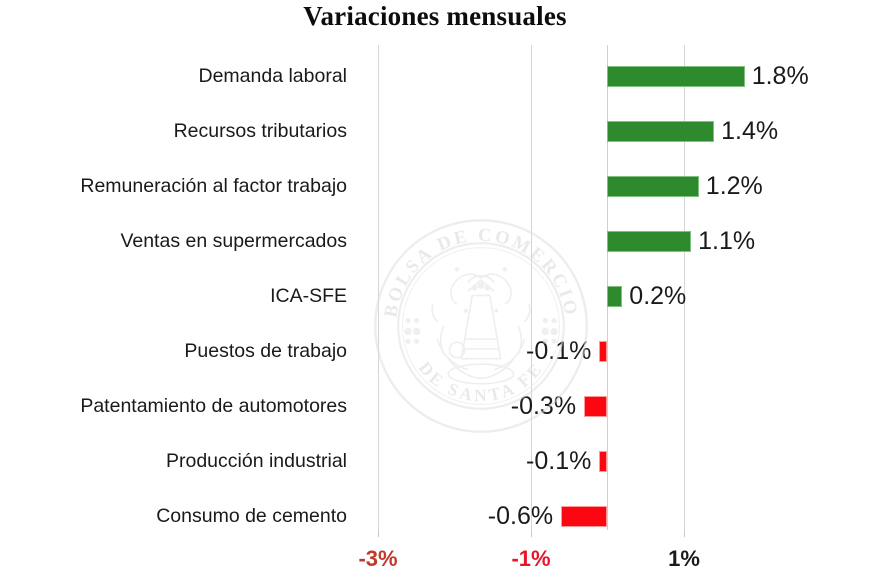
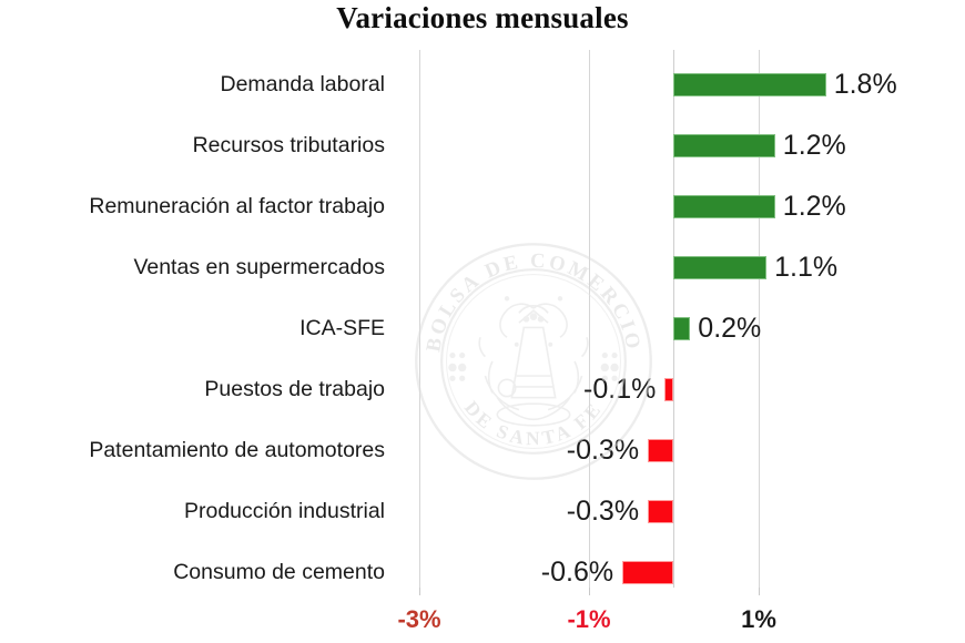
Recursos tributarios: 1.4% -> 1.2%
Producción industrial: -0.1% -> -0.3%
